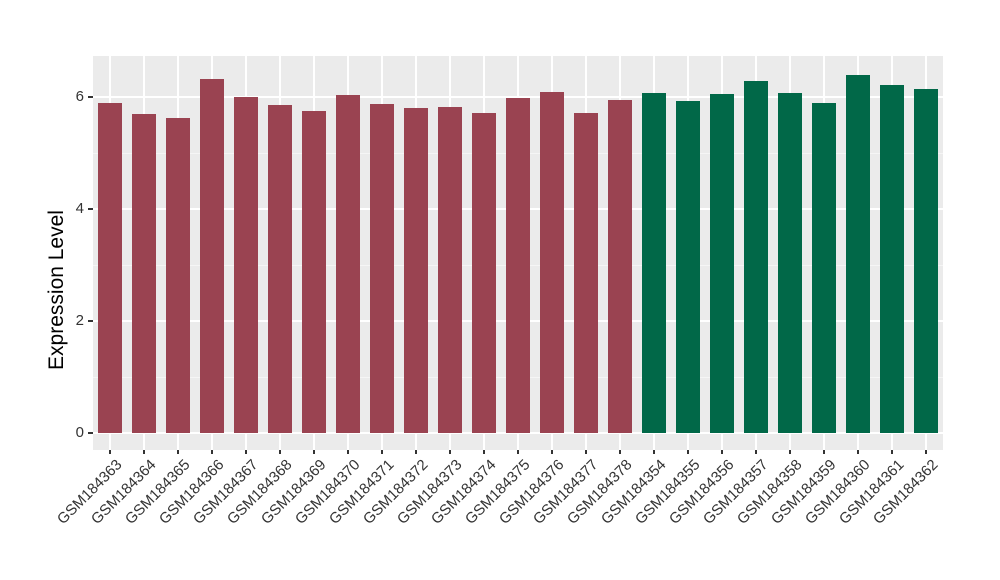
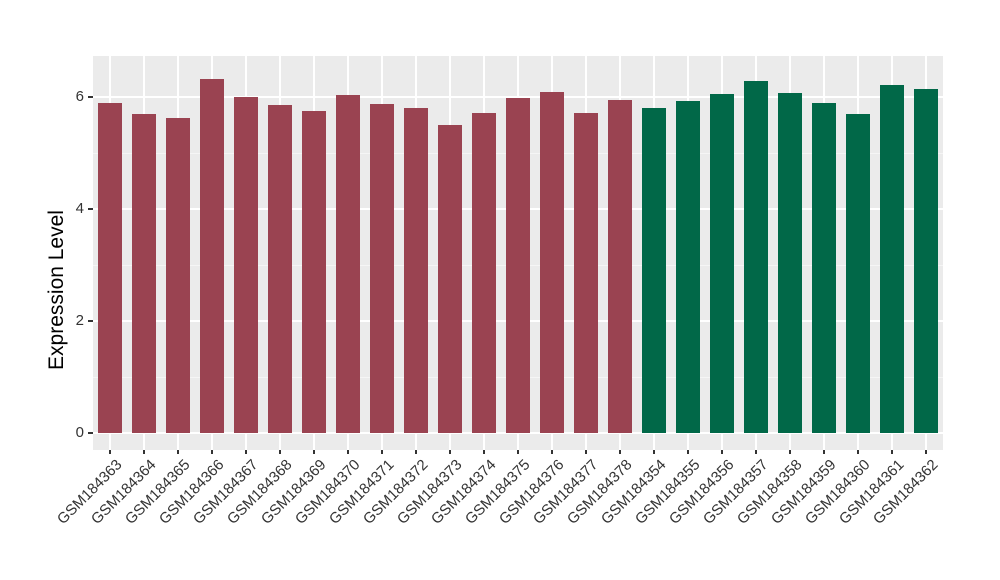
GSM184373: 5.8 -> 5.5
GSM184354: 6.1 -> 5.8
GSM184360: 6.4 -> 5.7
